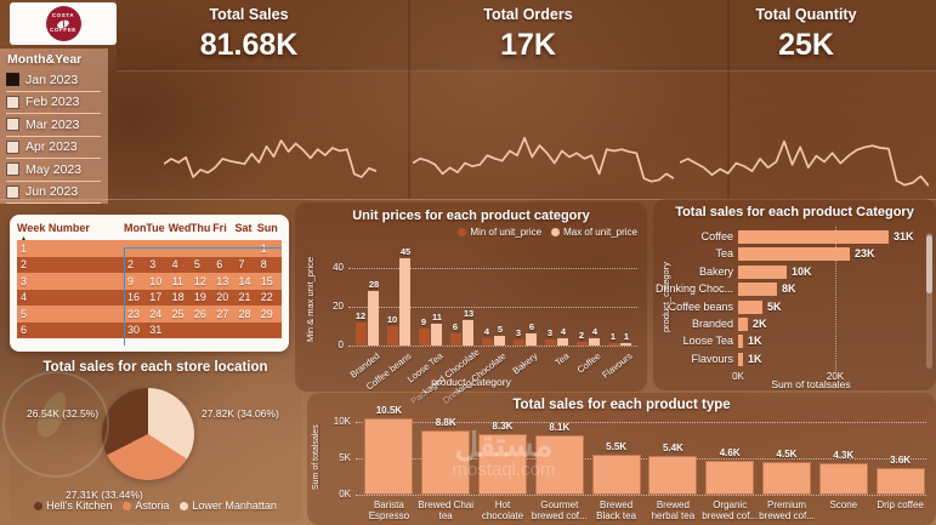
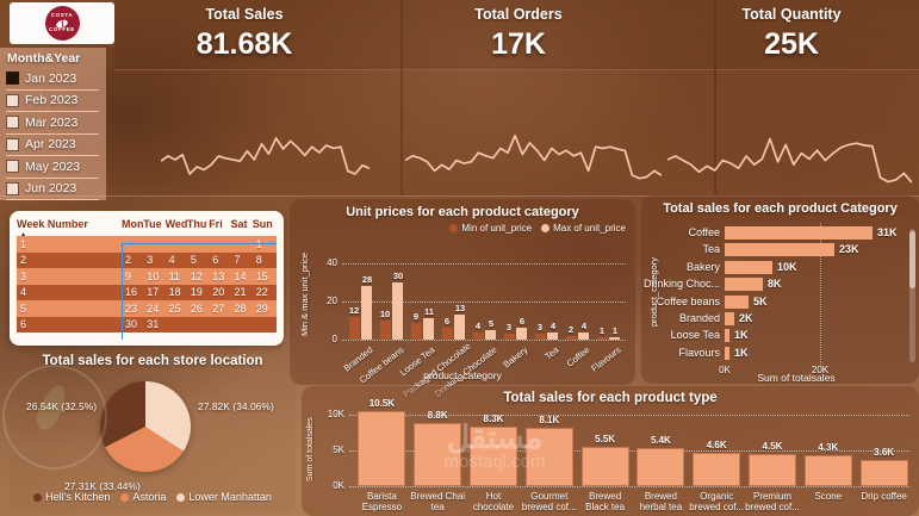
Unit prices for each product category/Max of unit_price/Coffee beans: 45 -> 30
